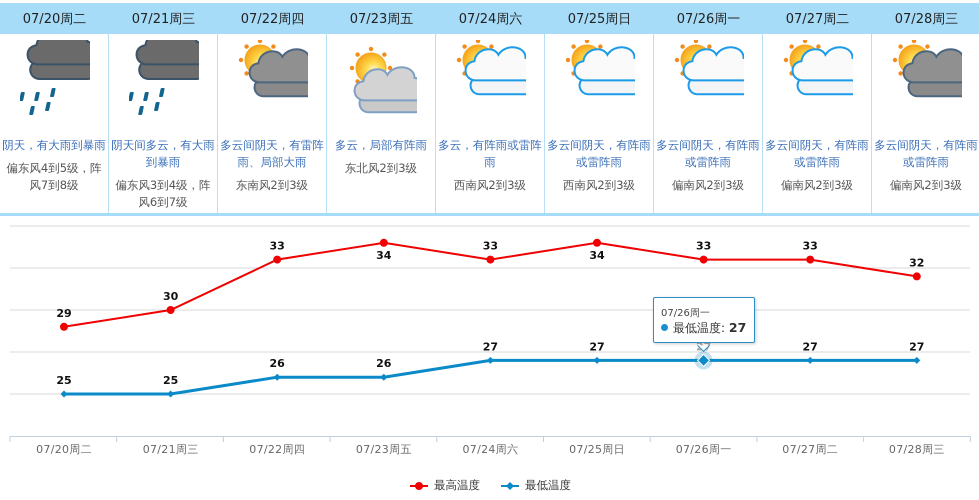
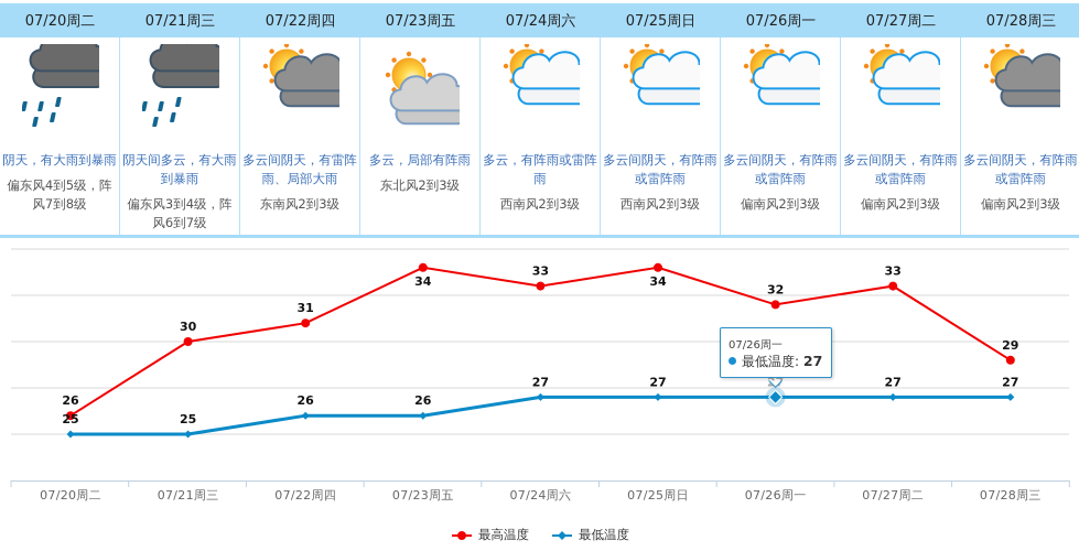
最高温度/07/20周二: 29 -> 26
最高温度/07/22周四: 33 -> 31
最高温度/07/26周一: 33 -> 32
最高温度/07/28周三: 32 -> 29
